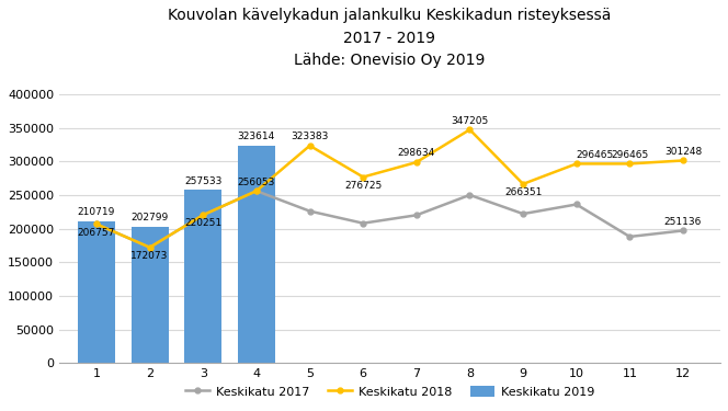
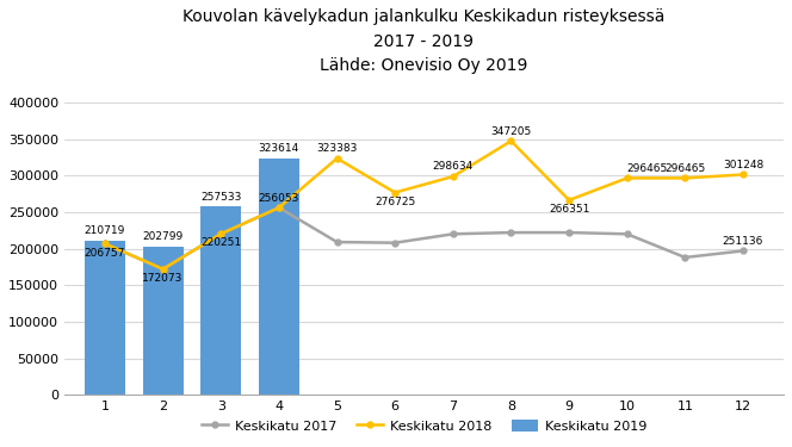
Keskikatu 2017/5: 226000 -> 209000
Keskikatu 2017/8: 250000 -> 222000
Keskikatu 2017/10: 236000 -> 220000
